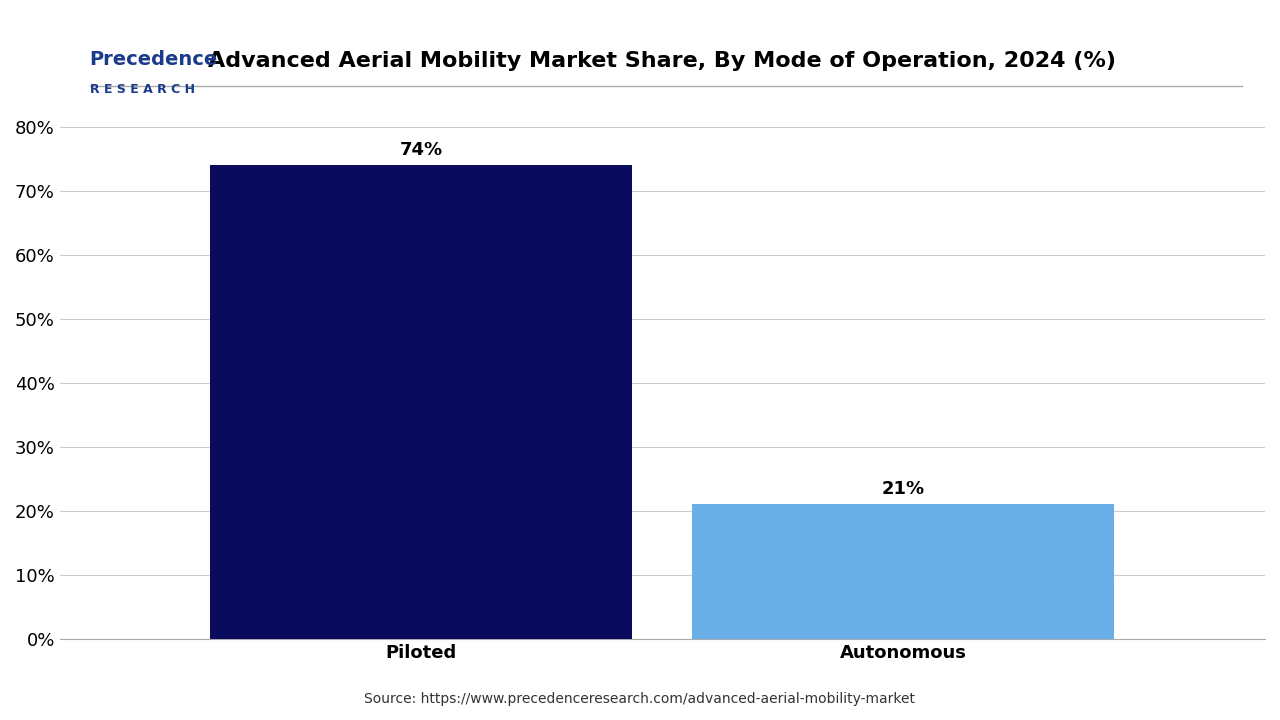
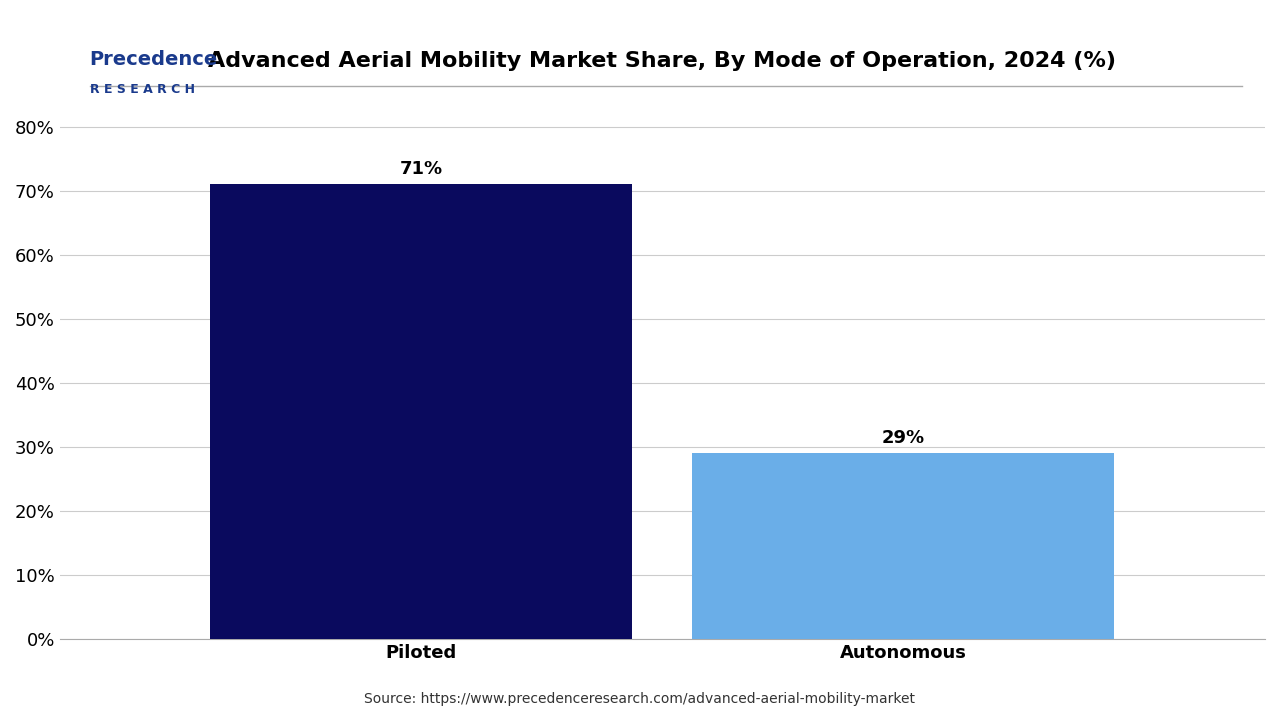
Piloted: 74% -> 71%
Autonomous: 21% -> 29%
